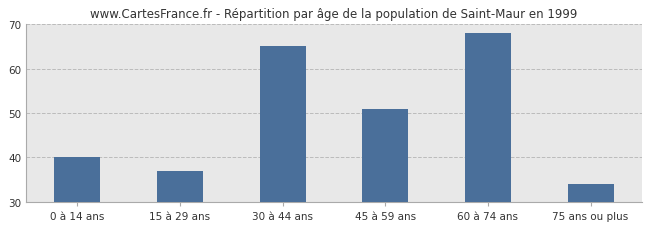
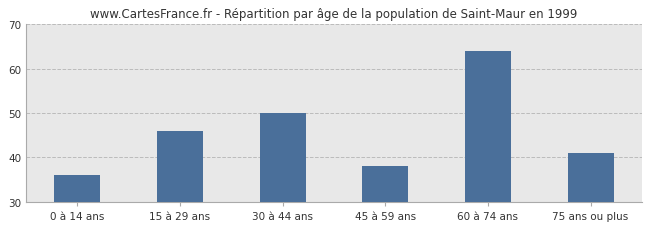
0 à 14 ans: 40 -> 36
15 à 29 ans: 37 -> 46
30 à 44 ans: 65 -> 50
45 à 59 ans: 51 -> 38
60 à 74 ans: 68 -> 64
75 ans ou plus: 34 -> 41
